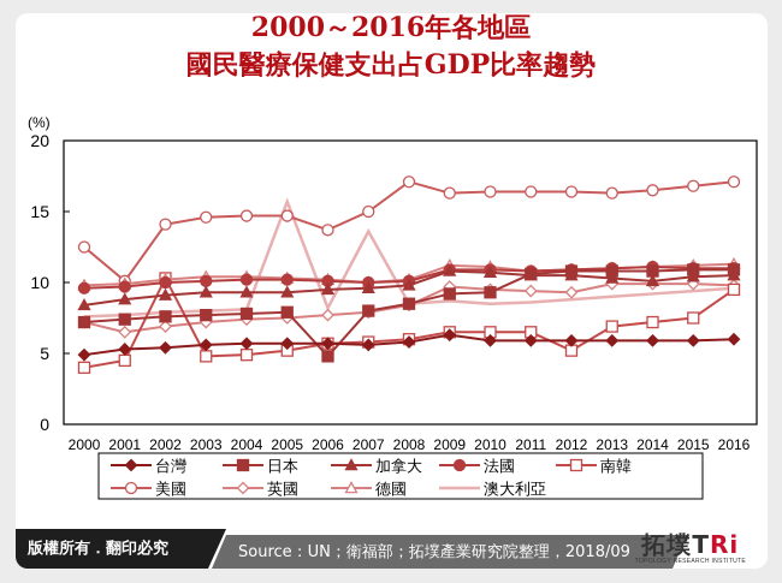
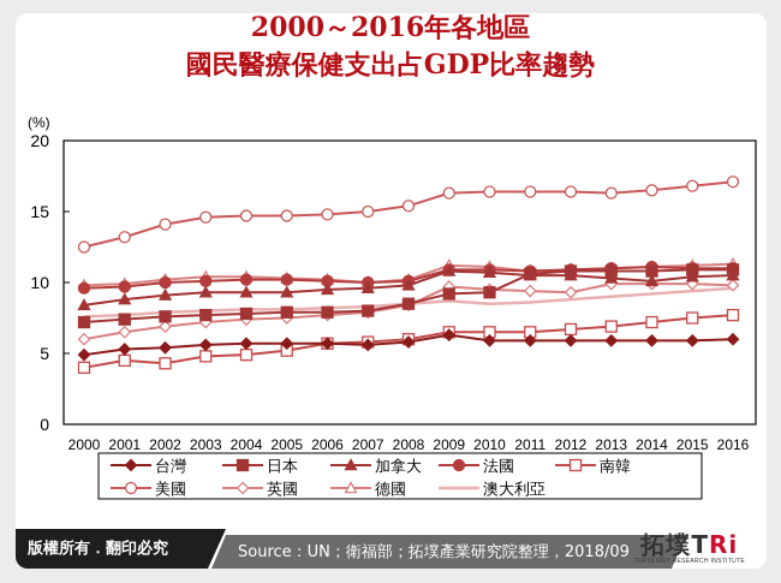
英國/2000: 7.2 -> 6.0
美國/2001: 10.1 -> 13.2
南韓/2002: 10.3 -> 4.3
澳大利亞/2005: 15.7 -> 8.1
日本/2006: 4.8 -> 7.9
美國/2006: 13.7 -> 14.8
澳大利亞/2007: 13.6 -> 8.3
美國/2008: 17.1 -> 15.4
南韓/2012: 5.2 -> 6.7
南韓/2016: 9.5 -> 7.7
